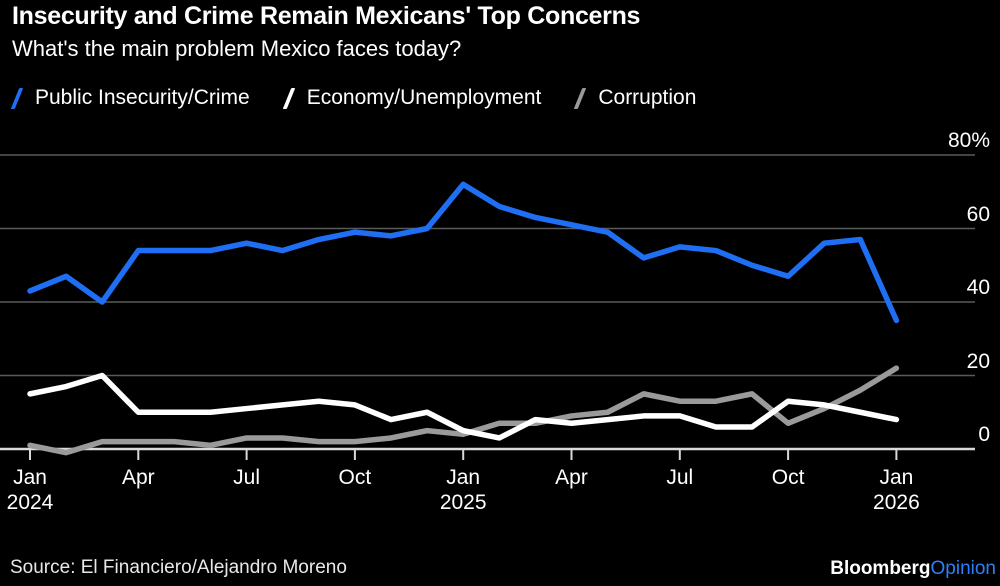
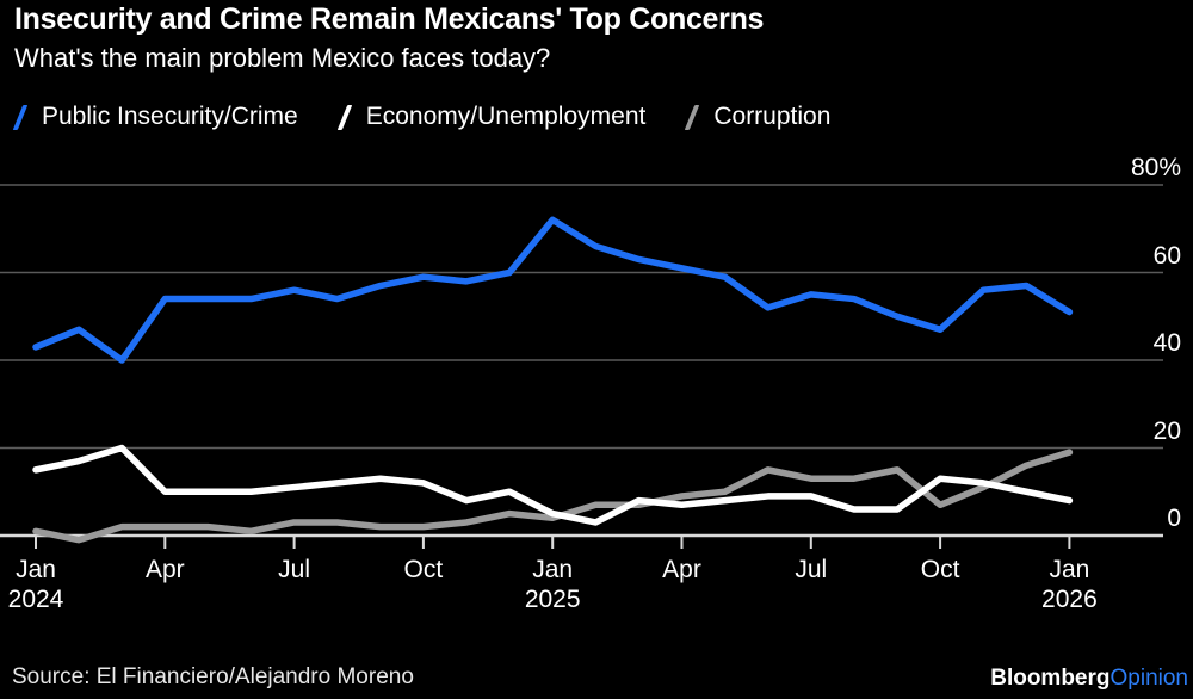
Public Insecurity/Crime/Jan 2026: 35% -> 51%
Corruption/Jan 2026: 22% -> 19%
